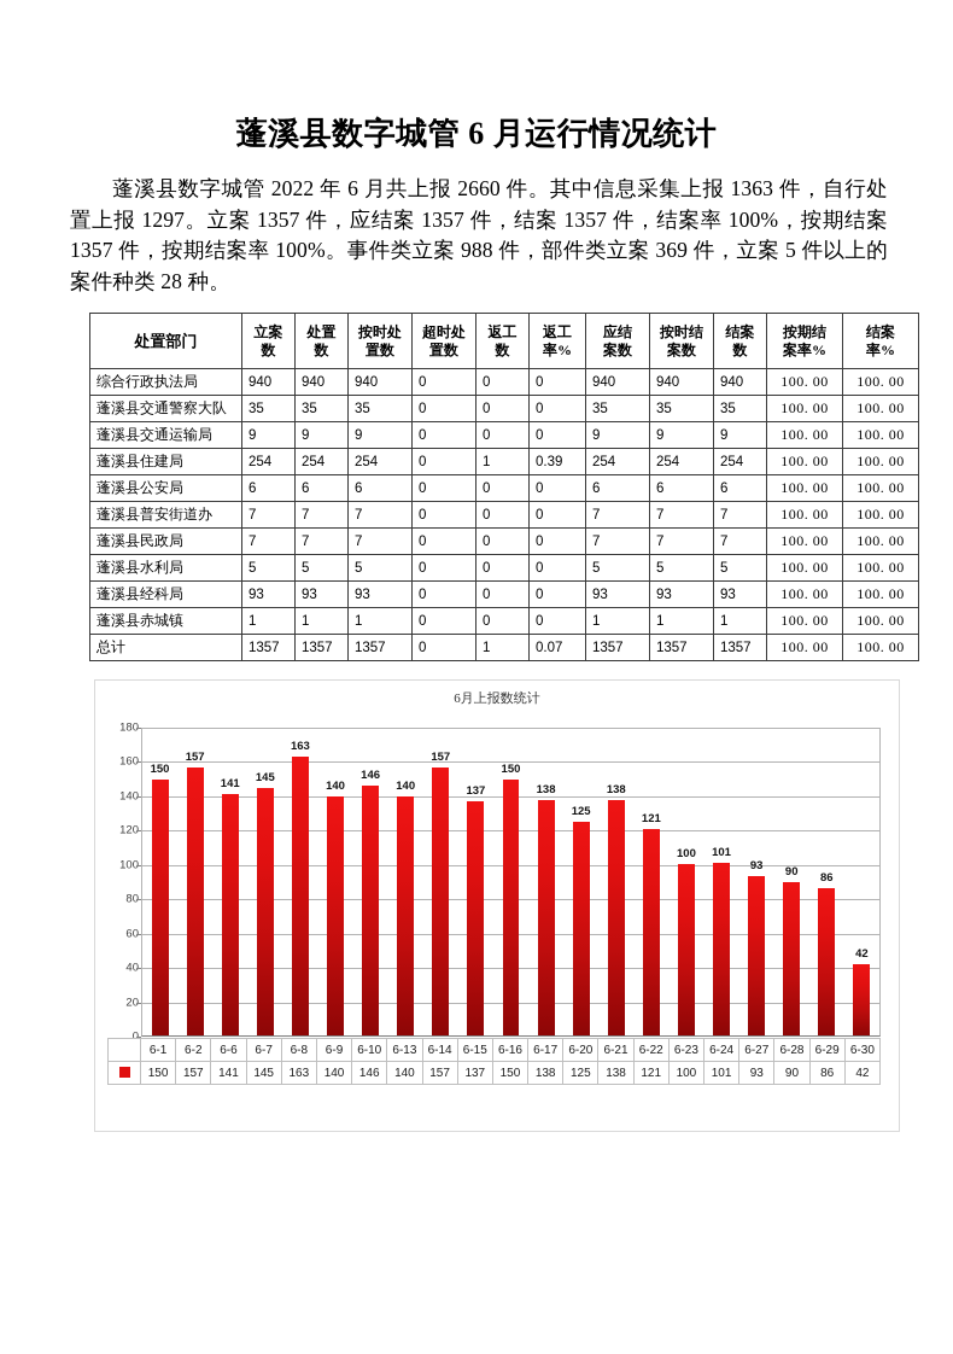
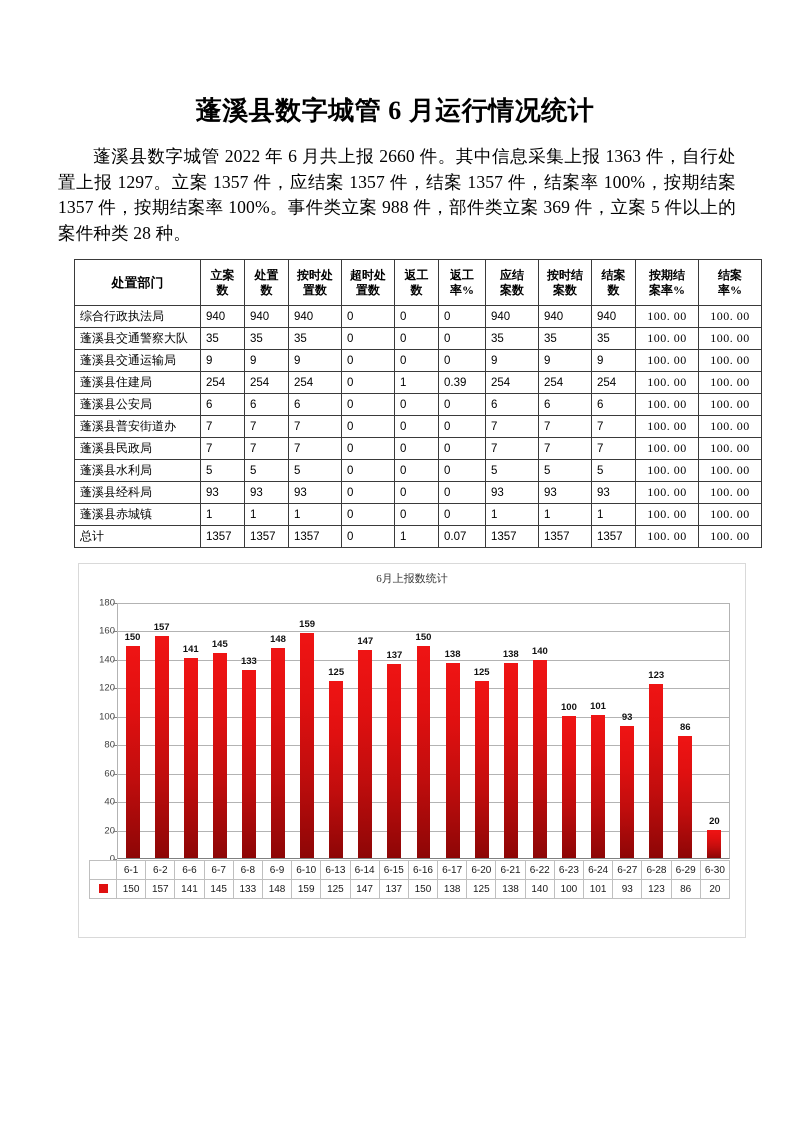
6-8: 163 -> 133
6-9: 140 -> 148
6-10: 146 -> 159
6-13: 140 -> 125
6-14: 157 -> 147
6-22: 121 -> 140
6-28: 90 -> 123
6-30: 42 -> 20
